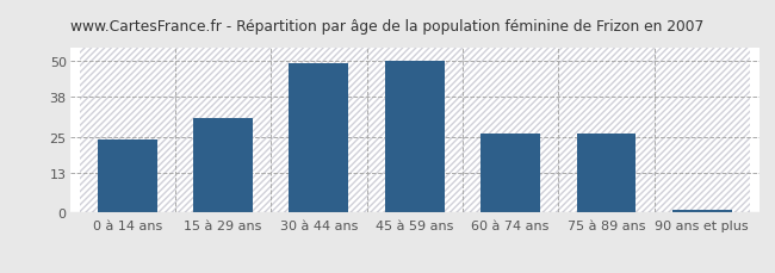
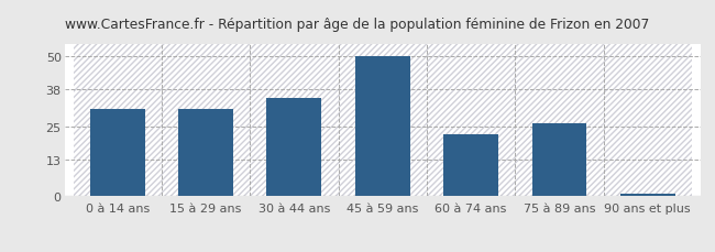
0 à 14 ans: 24 -> 31
30 à 44 ans: 49 -> 35
60 à 74 ans: 26 -> 22
